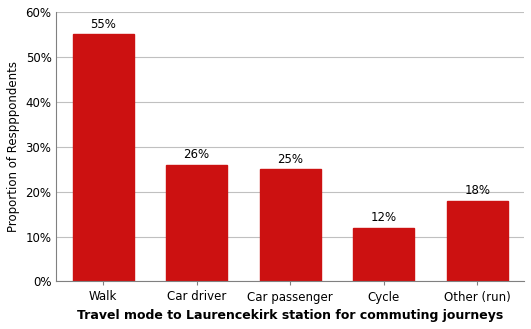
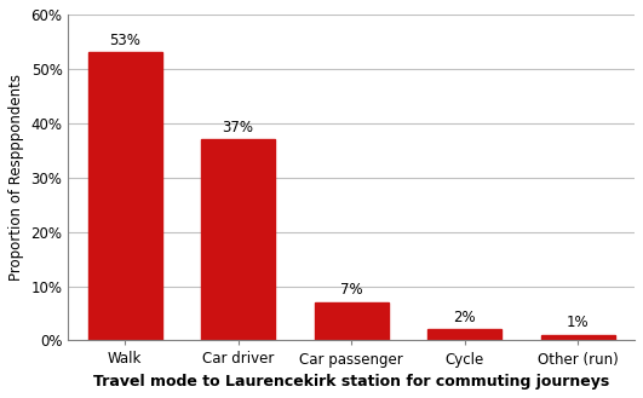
Walk: 55% -> 53%
Car driver: 26% -> 37%
Car passenger: 25% -> 7%
Cycle: 12% -> 2%
Other (run): 18% -> 1%
